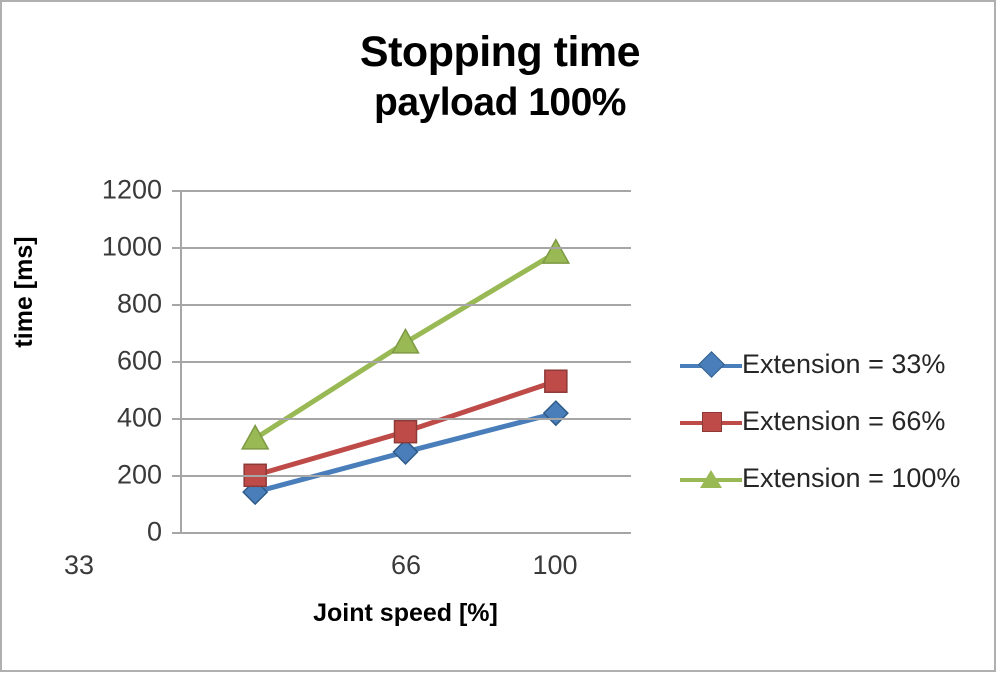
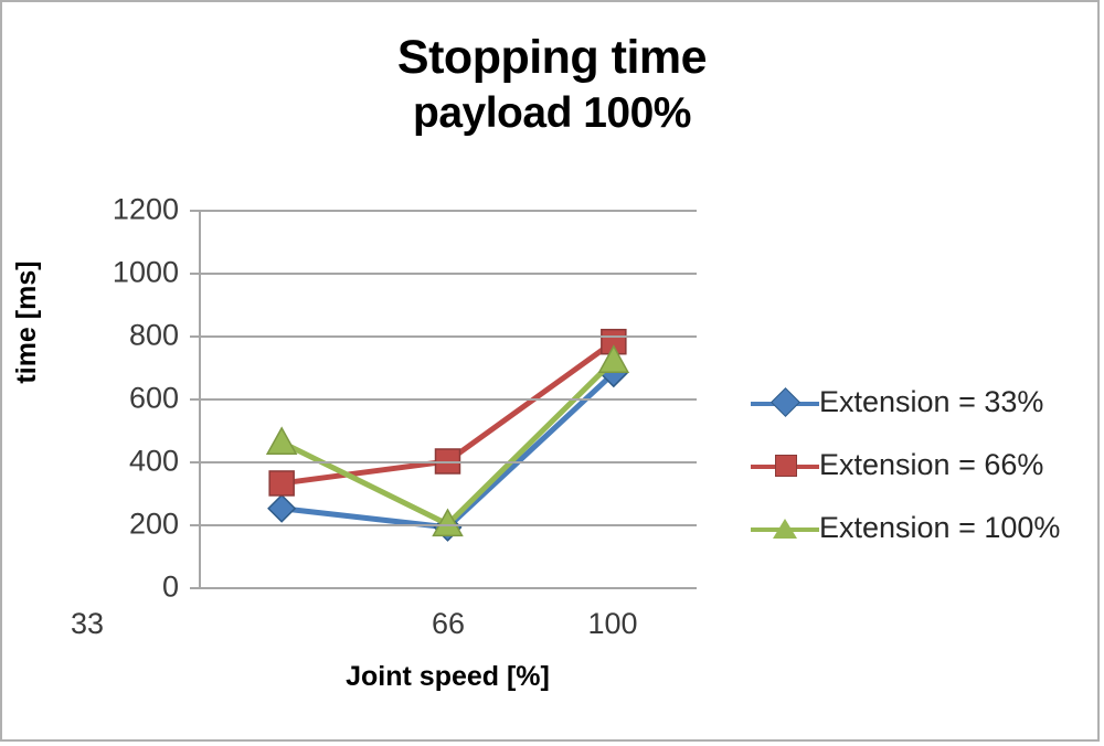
Extension = 33%/33: 140 -> 250
Extension = 66%/33: 200 -> 330
Extension = 100%/33: 330 -> 460
Extension = 33%/66: 280 -> 190
Extension = 66%/66: 350 -> 400
Extension = 100%/66: 660 -> 200
Extension = 33%/100: 420 -> 680
Extension = 66%/100: 530 -> 780
Extension = 100%/100: 980 -> 720
